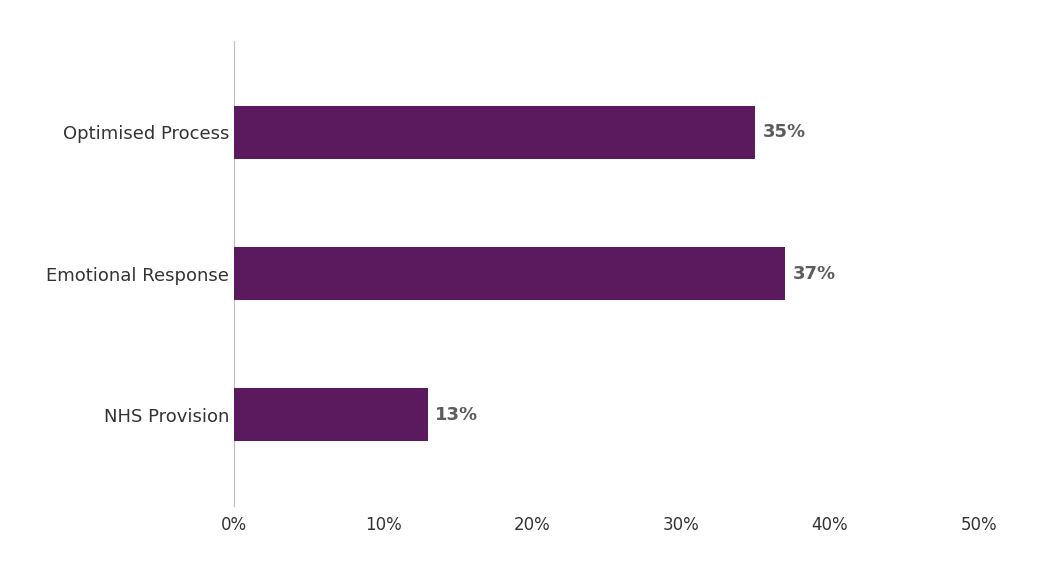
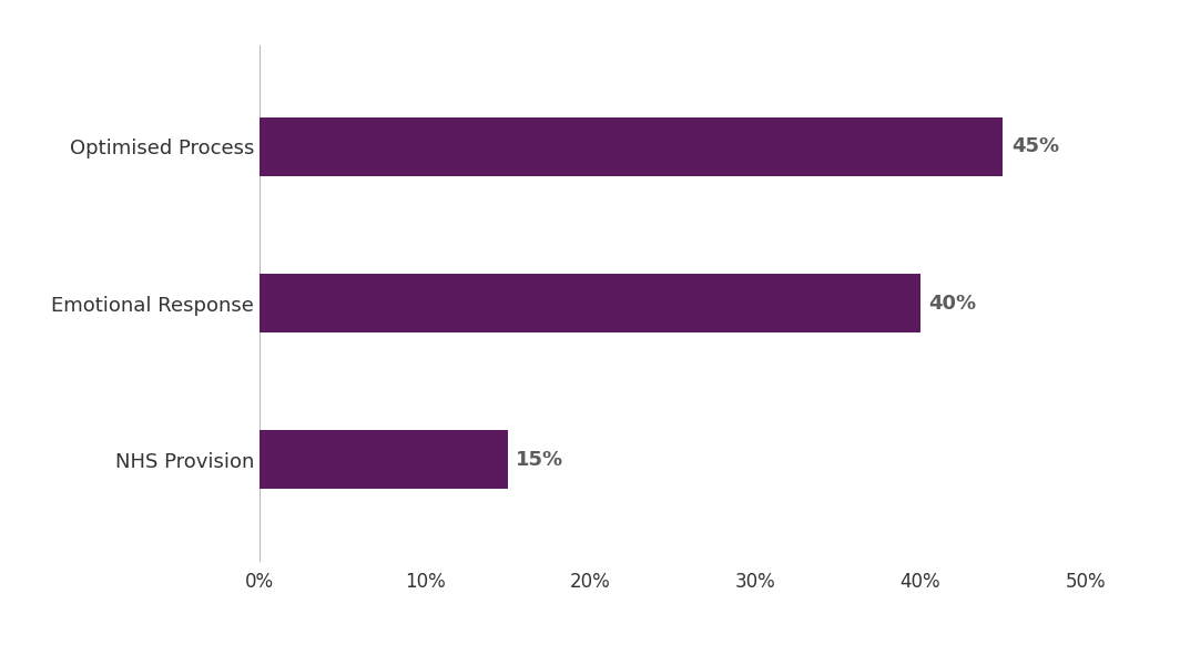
Optimised Process: 35% -> 45%
Emotional Response: 37% -> 40%
NHS Provision: 13% -> 15%
